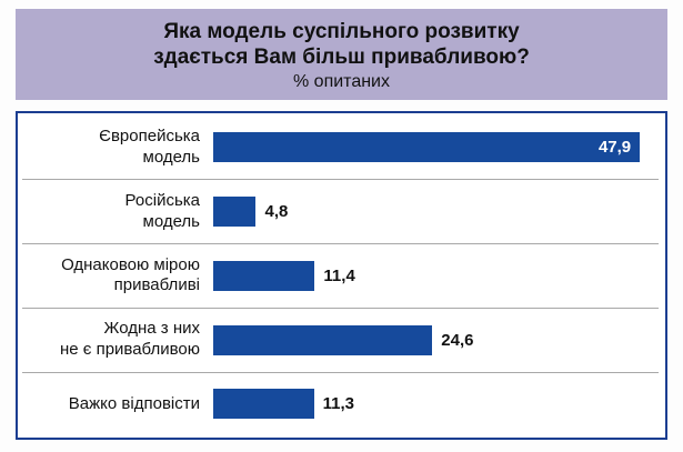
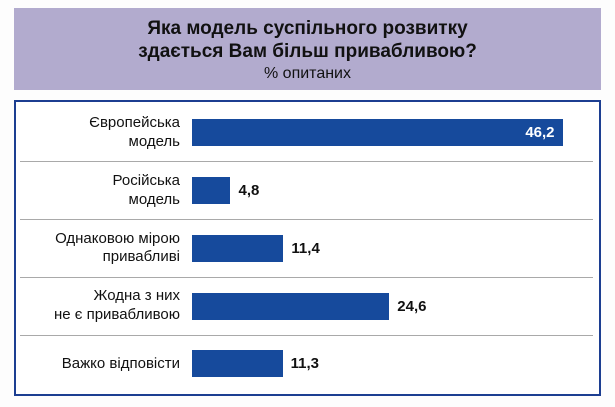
Європейська модель: 47,9 -> 46,2
